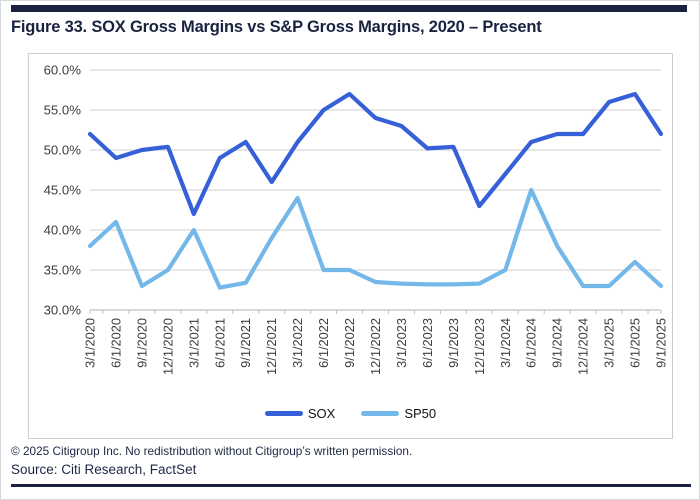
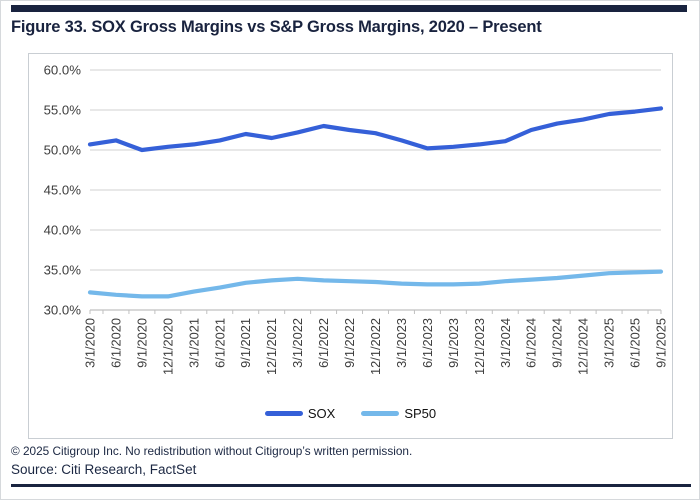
SOX/3/1/2020: 52% -> 51%
SP50/3/1/2020: 38% -> 32%
SOX/6/1/2020: 49% -> 51%
SP50/6/1/2020: 41% -> 32%
SP50/9/1/2020: 33% -> 32%
SP50/12/1/2020: 35% -> 32%
SOX/3/1/2021: 42% -> 51%
SP50/3/1/2021: 40% -> 32%
SOX/6/1/2021: 49% -> 51%
SOX/9/1/2021: 51% -> 52%
SOX/12/1/2021: 46% -> 52%
SP50/12/1/2021: 39% -> 34%
SOX/3/1/2022: 51% -> 52%
SP50/3/1/2022: 44% -> 34%
SOX/6/1/2022: 55% -> 53%
SP50/6/1/2022: 35% -> 34%
SOX/9/1/2022: 57% -> 52%
SP50/9/1/2022: 35% -> 34%
SOX/12/1/2022: 54% -> 52%
SOX/3/1/2023: 53% -> 51%
SOX/12/1/2023: 43% -> 51%
SOX/3/1/2024: 47% -> 51%
SP50/3/1/2024: 35% -> 34%
SOX/6/1/2024: 51% -> 52%
SP50/6/1/2024: 45% -> 34%
SOX/9/1/2024: 52% -> 53%
SP50/9/1/2024: 38% -> 34%
SOX/12/1/2024: 52% -> 54%
SP50/12/1/2024: 33% -> 34%
SOX/3/1/2025: 56% -> 54%
SP50/3/1/2025: 33% -> 35%
SOX/6/1/2025: 57% -> 55%
SP50/6/1/2025: 36% -> 35%
SOX/9/1/2025: 52% -> 55%
SP50/9/1/2025: 33% -> 35%
